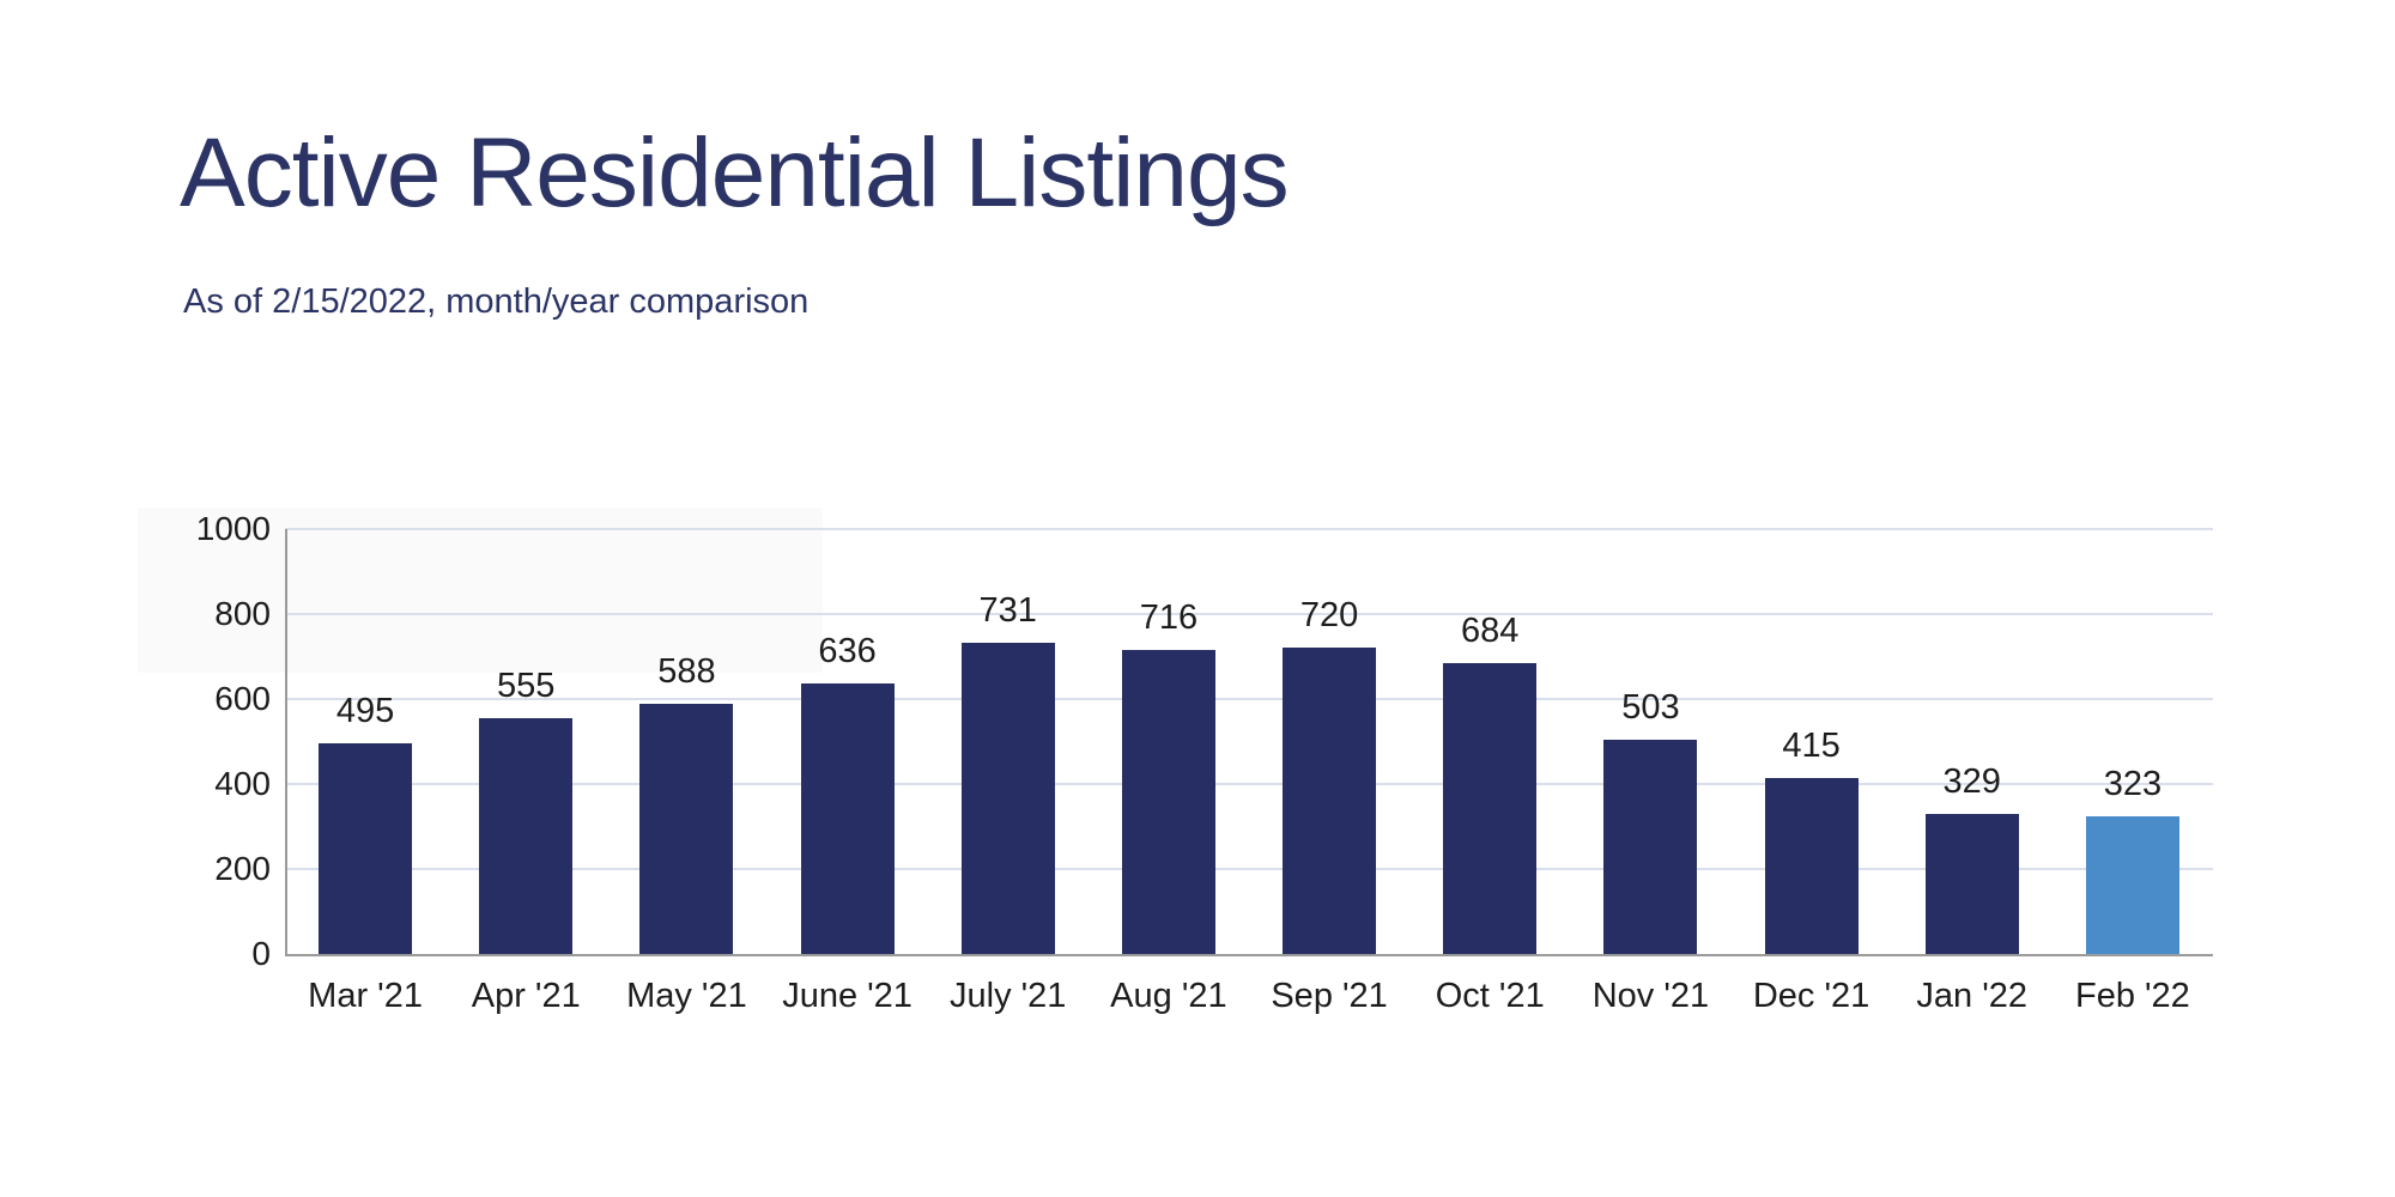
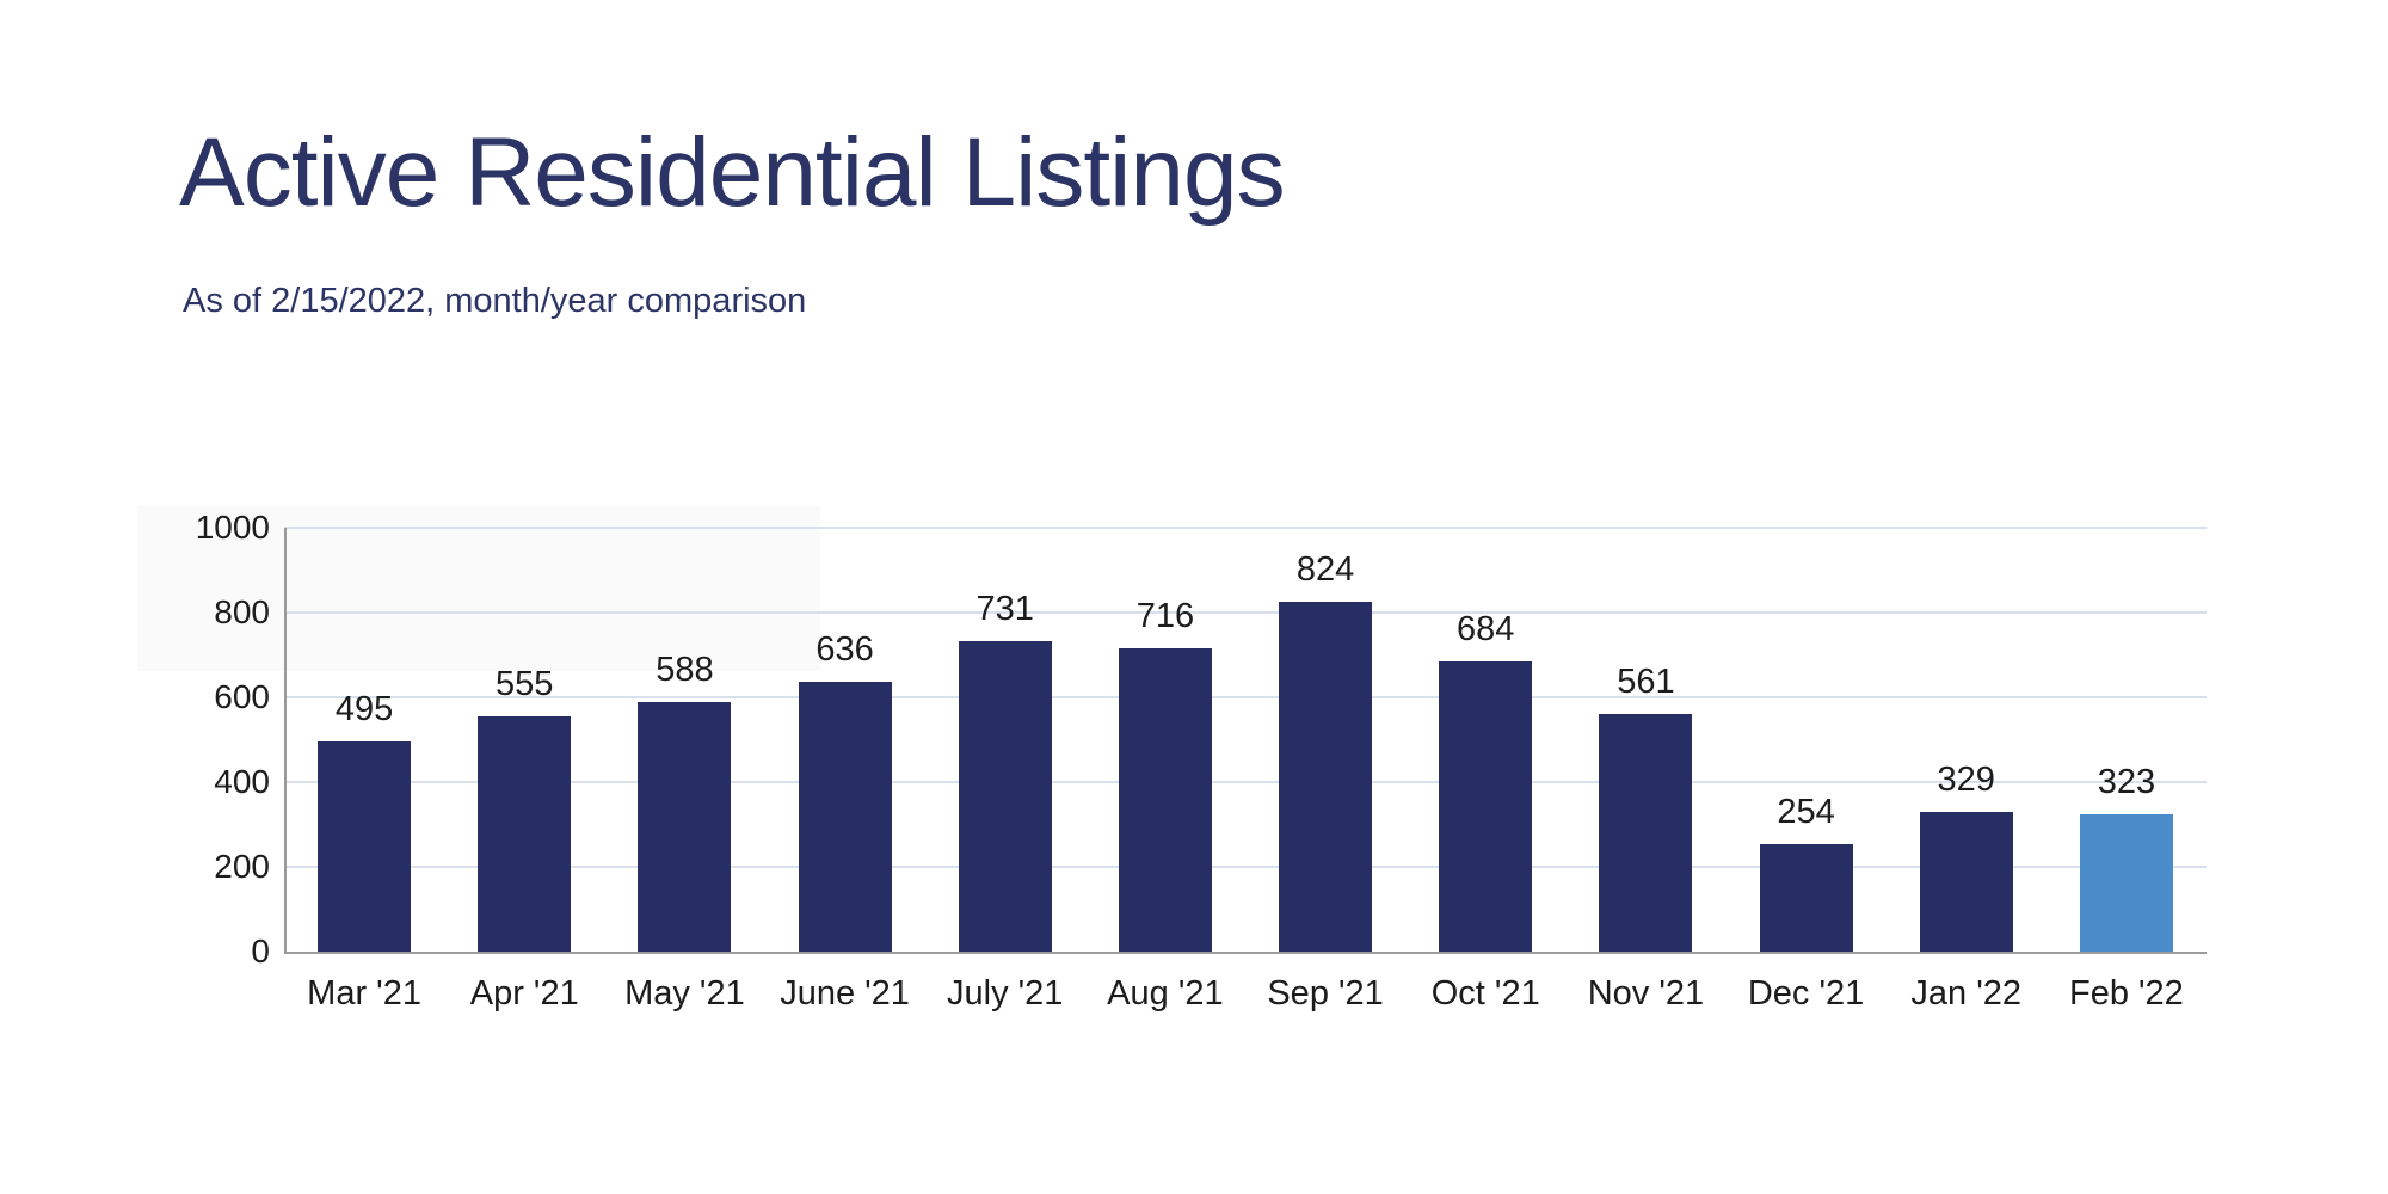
Sep '21: 720 -> 824
Nov '21: 503 -> 561
Dec '21: 415 -> 254
